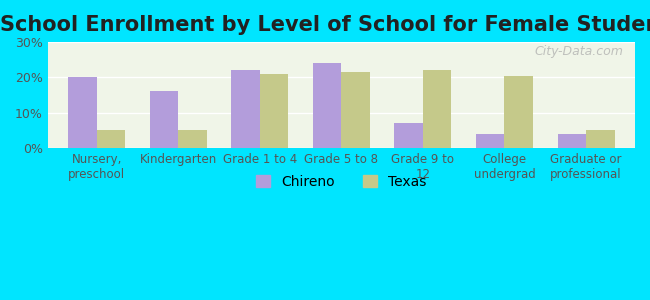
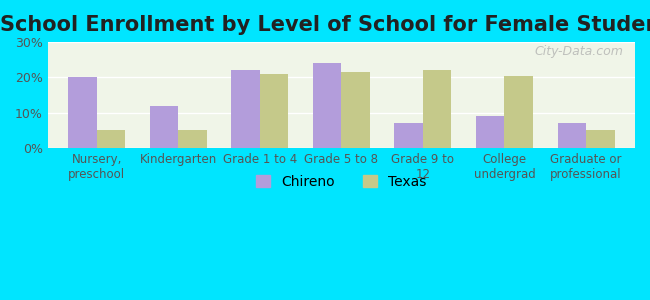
Chireno/Kindergarten: 16% -> 12%
Chireno/College undergrad: 4% -> 9%
Chireno/Graduate or professional: 4% -> 7%
